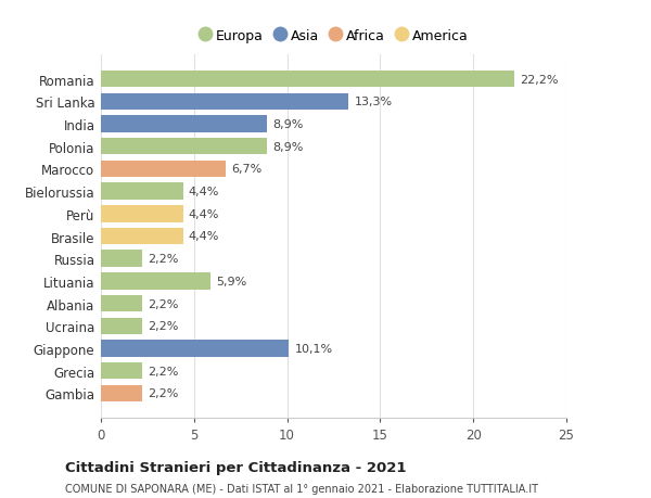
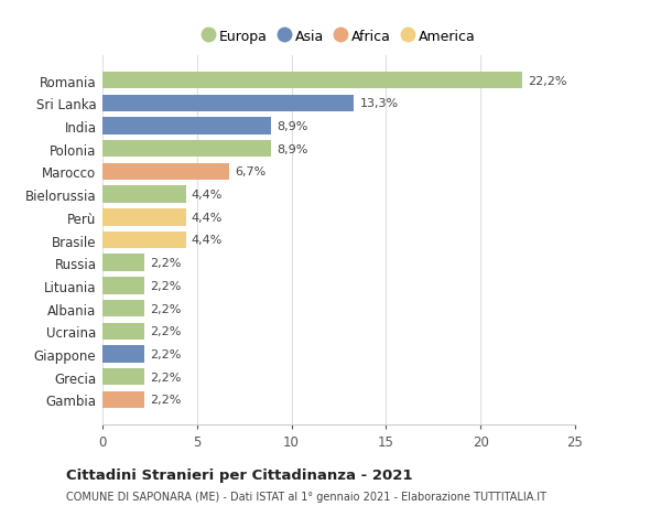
Lituania: 5,9% -> 2,2%
Giappone: 10,1% -> 2,2%
